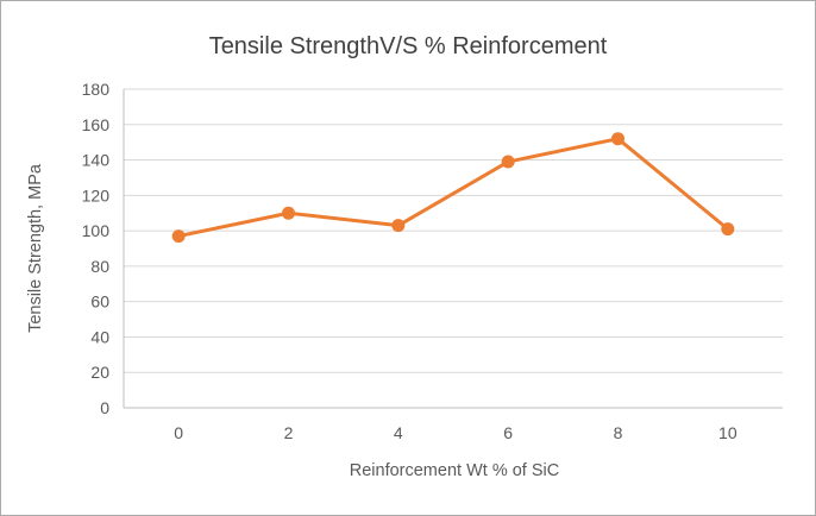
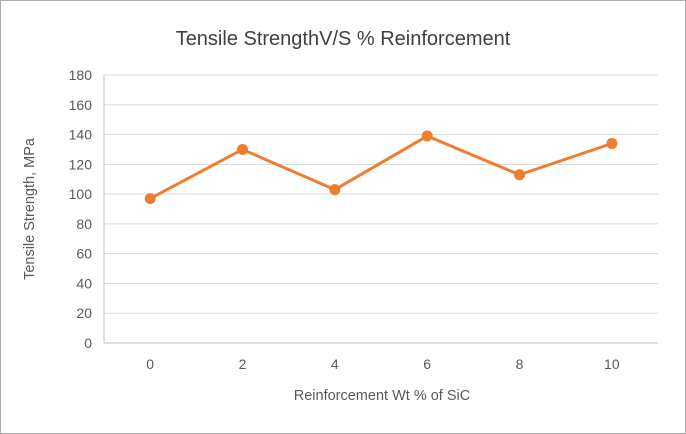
2: 110 -> 130
8: 152 -> 113
10: 101 -> 134
